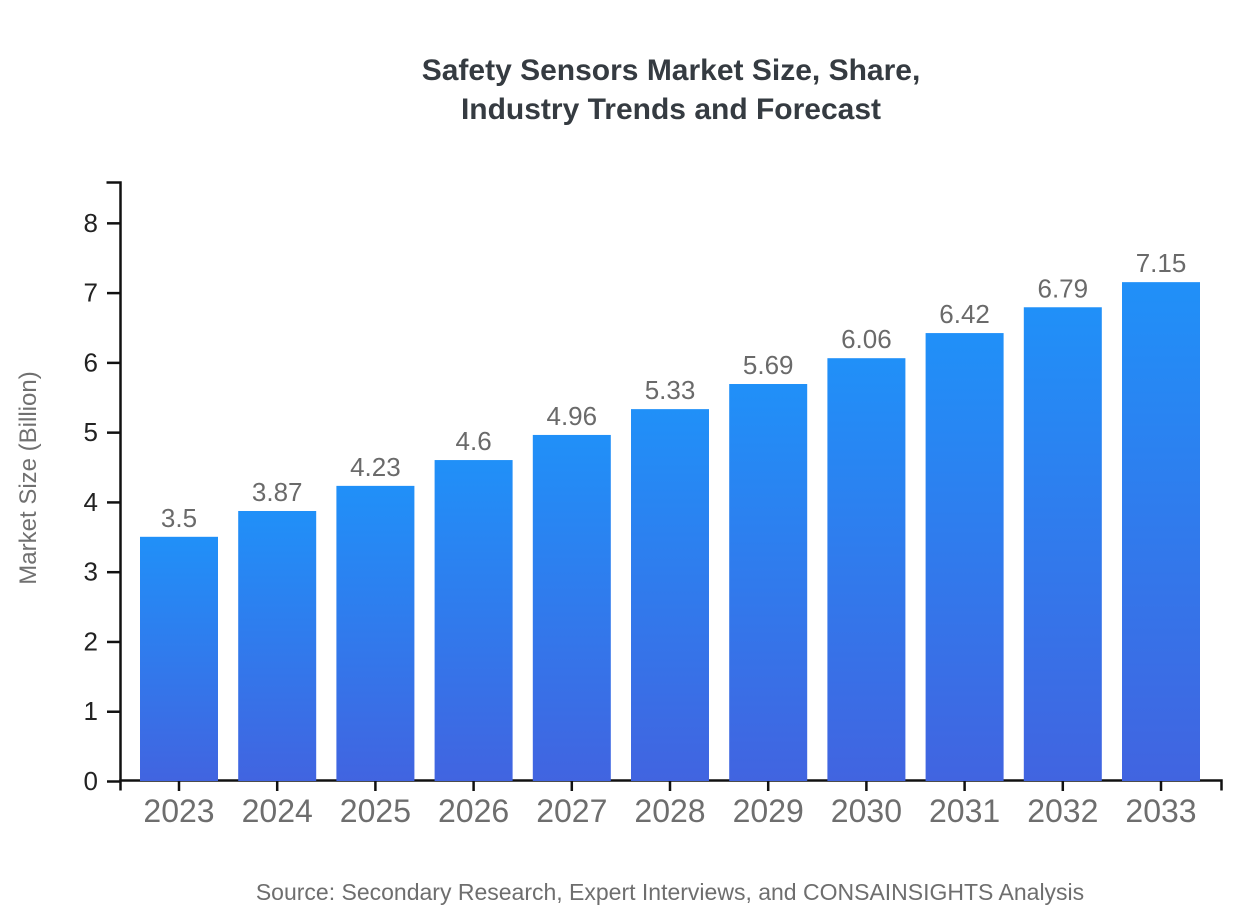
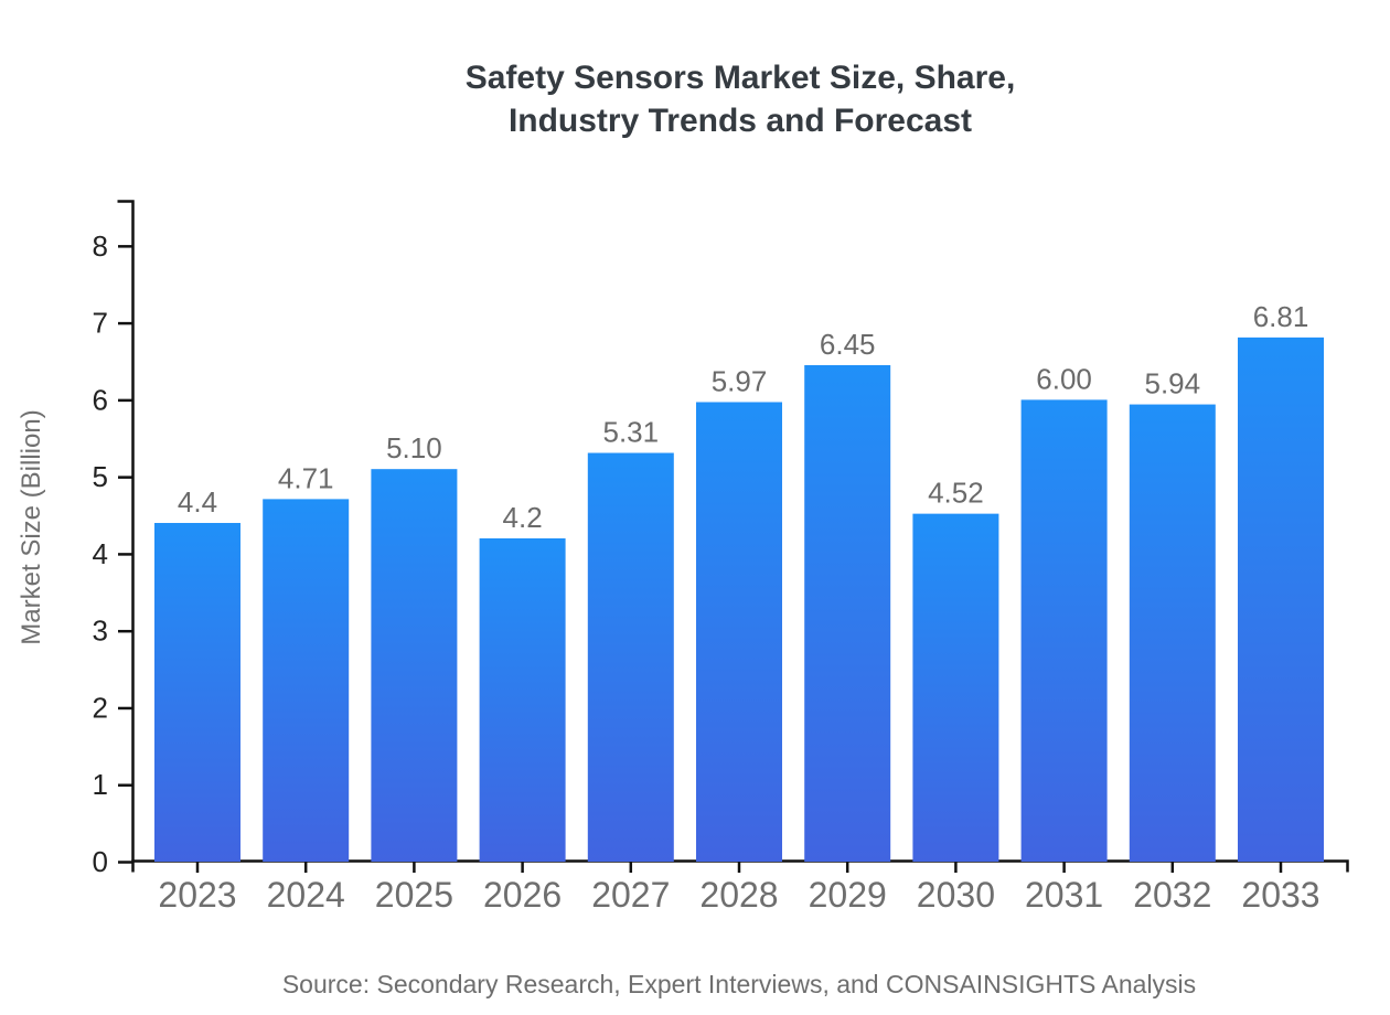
2023: 3.5 -> 4.4
2024: 3.87 -> 4.71
2025: 4.23 -> 5.10
2026: 4.6 -> 4.2
2027: 4.96 -> 5.31
2028: 5.33 -> 5.97
2029: 5.69 -> 6.45
2030: 6.06 -> 4.52
2031: 6.42 -> 6.00
2032: 6.79 -> 5.94
2033: 7.15 -> 6.81
